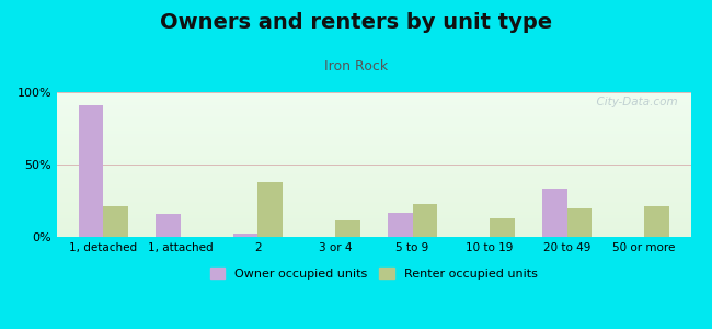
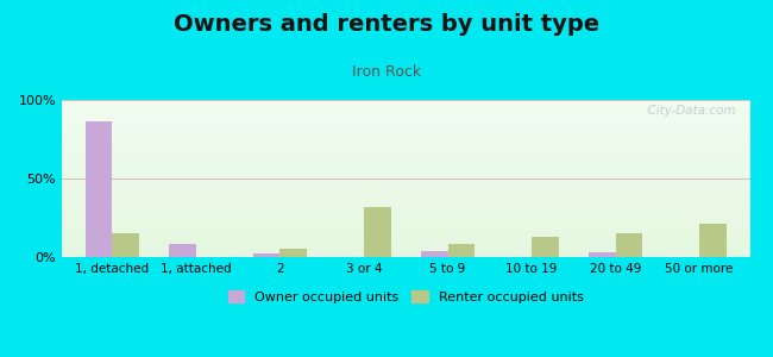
Owner occupied units/1, detached: 91% -> 86%
Renter occupied units/1, detached: 21% -> 15%
Owner occupied units/1, attached: 16% -> 8%
Renter occupied units/2: 38% -> 5%
Renter occupied units/3 or 4: 11% -> 32%
Owner occupied units/5 to 9: 17% -> 4%
Renter occupied units/5 to 9: 23% -> 8%
Owner occupied units/20 to 49: 33% -> 3%
Renter occupied units/20 to 49: 20% -> 15%
